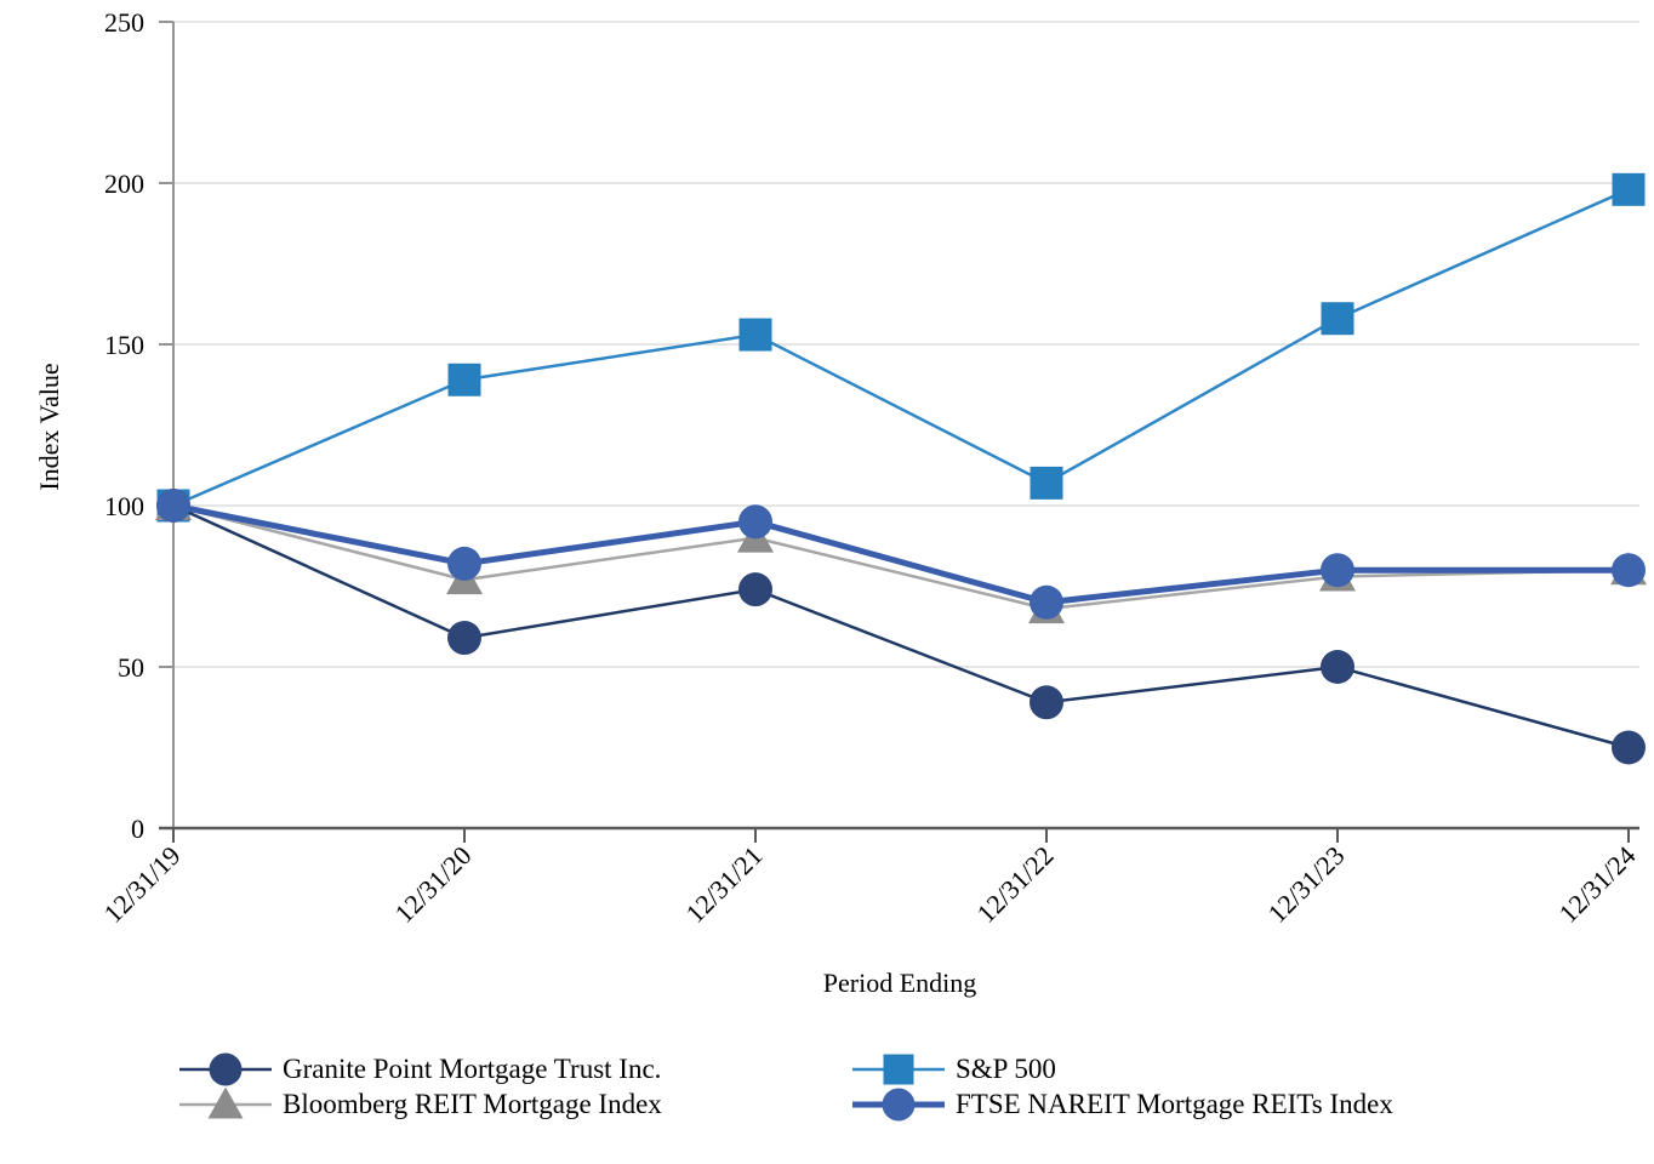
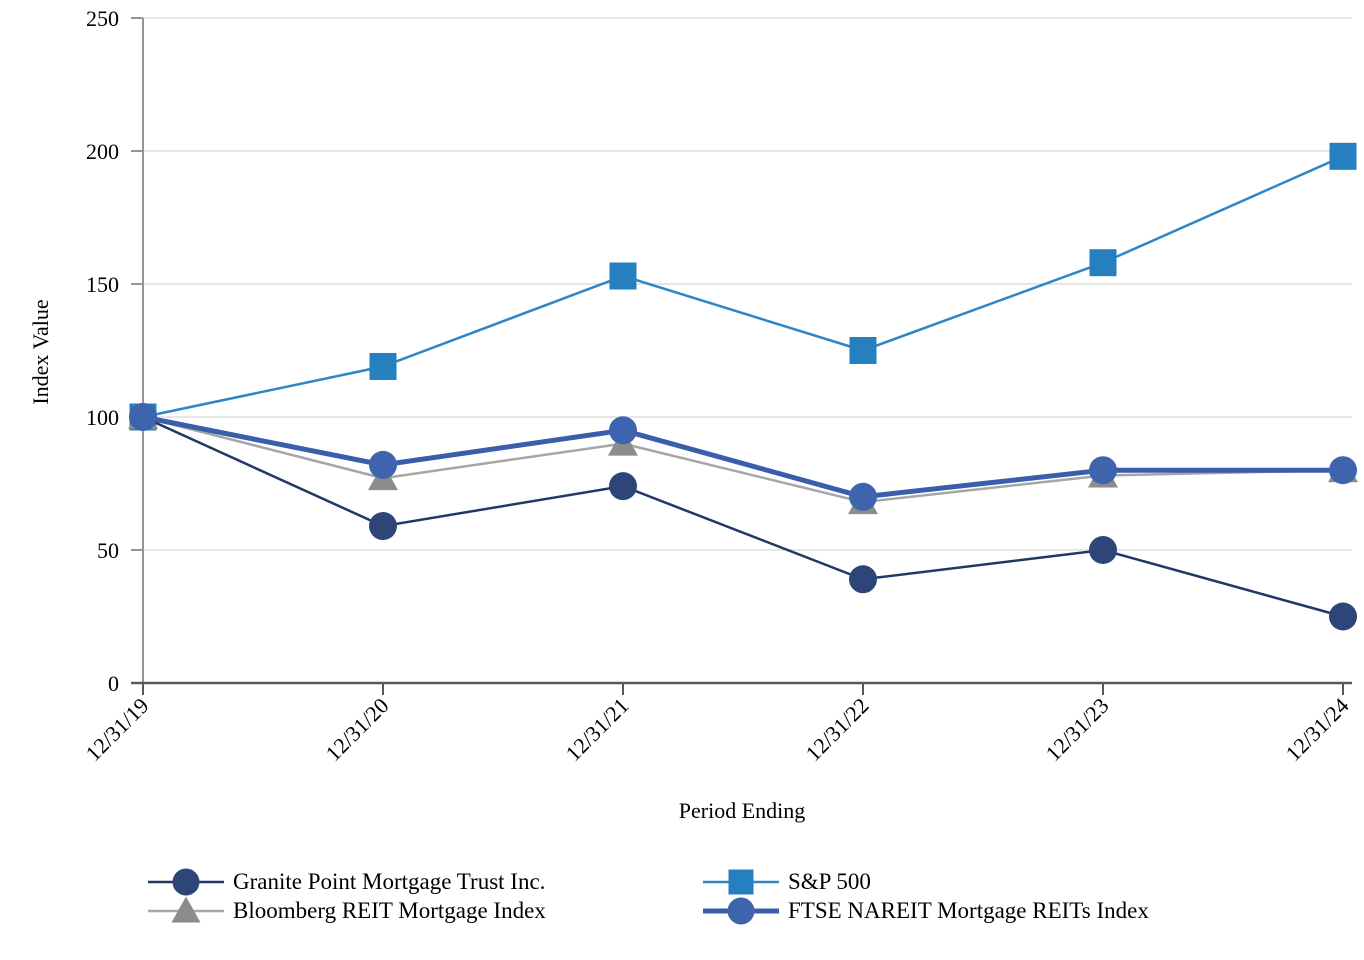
S&P 500/12/31/20: 139 -> 119
S&P 500/12/31/22: 107 -> 125
